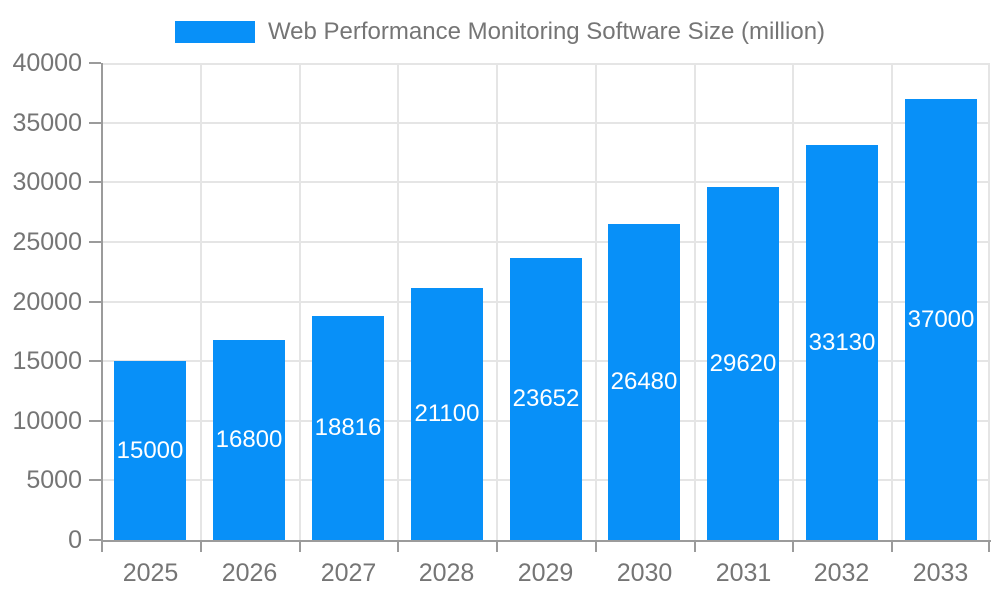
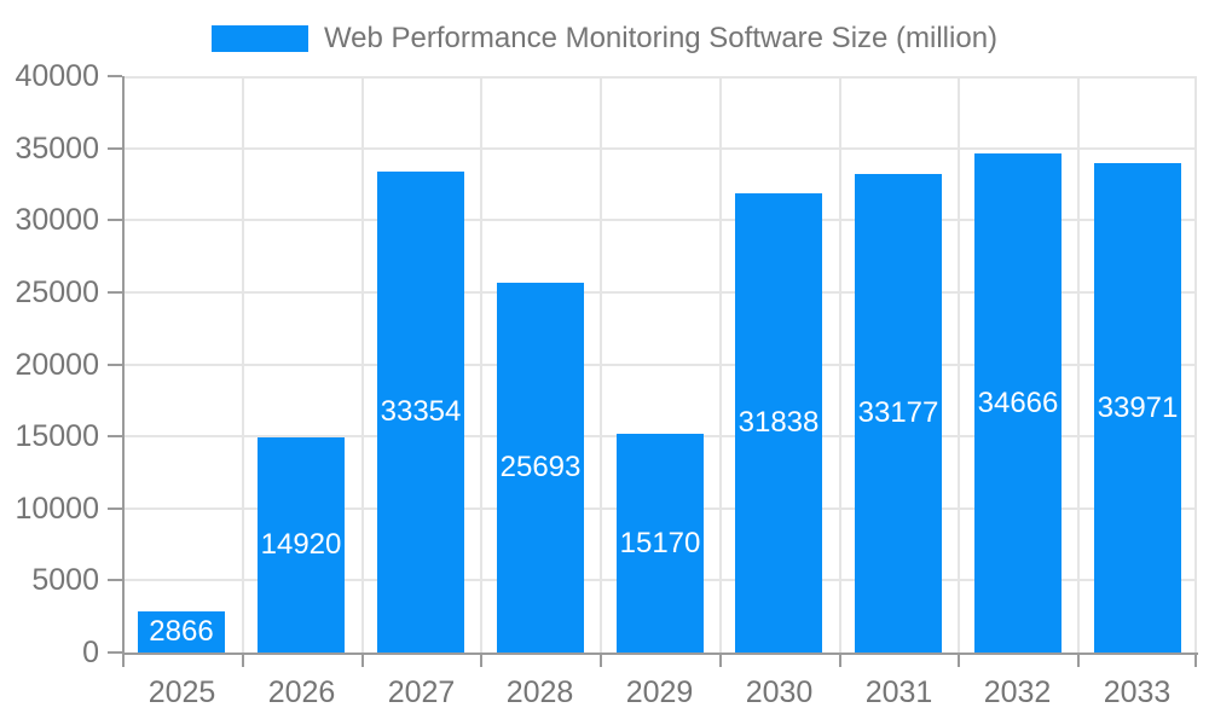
2025: 15000 -> 2866
2026: 16800 -> 14920
2027: 18816 -> 33354
2028: 21100 -> 25693
2029: 23652 -> 15170
2030: 26480 -> 31838
2031: 29620 -> 33177
2032: 33130 -> 34666
2033: 37000 -> 33971
